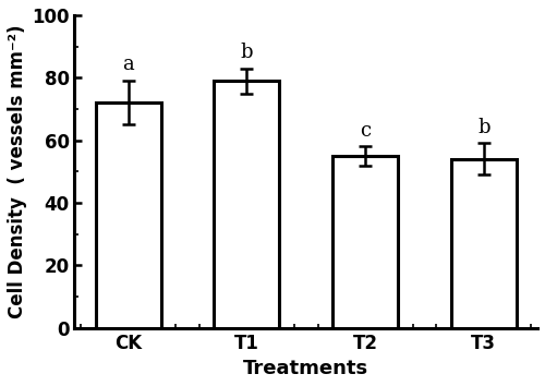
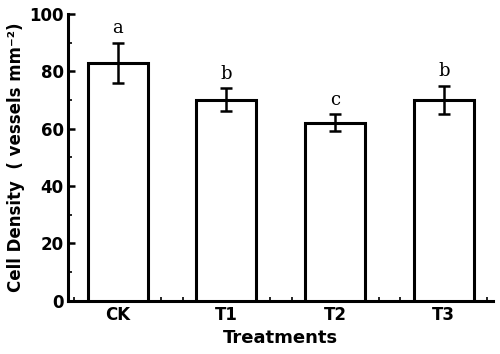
CK: 72 -> 83
T1: 79 -> 70
T2: 55 -> 62
T3: 54 -> 70
